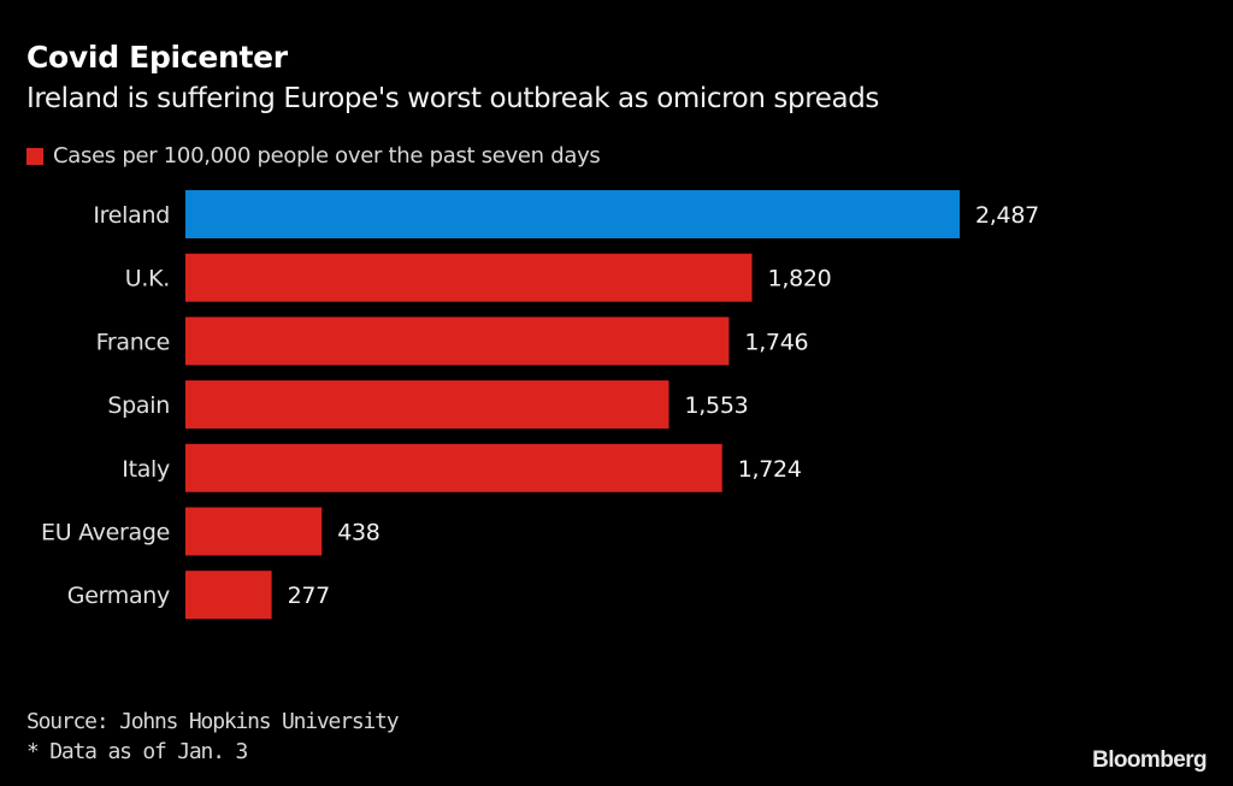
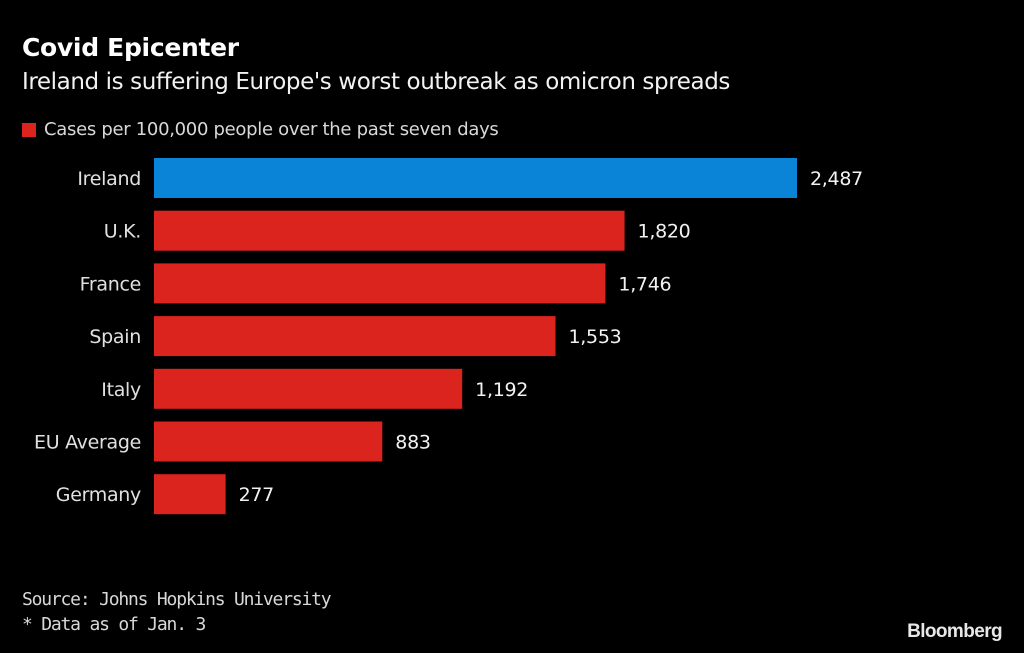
Italy: 1,724 -> 1,192
EU Average: 438 -> 883
